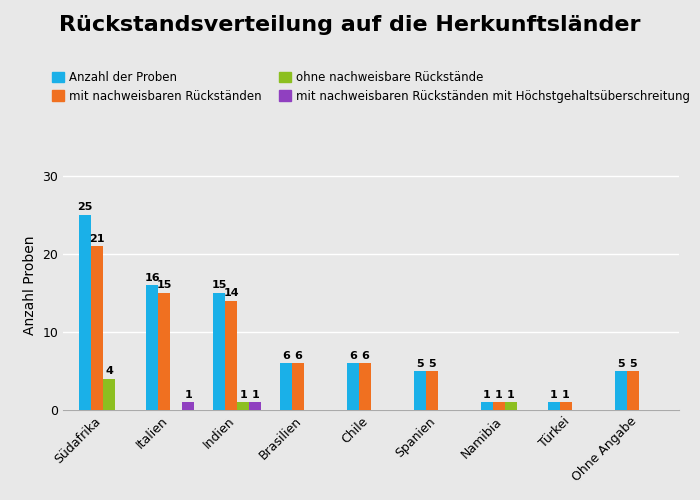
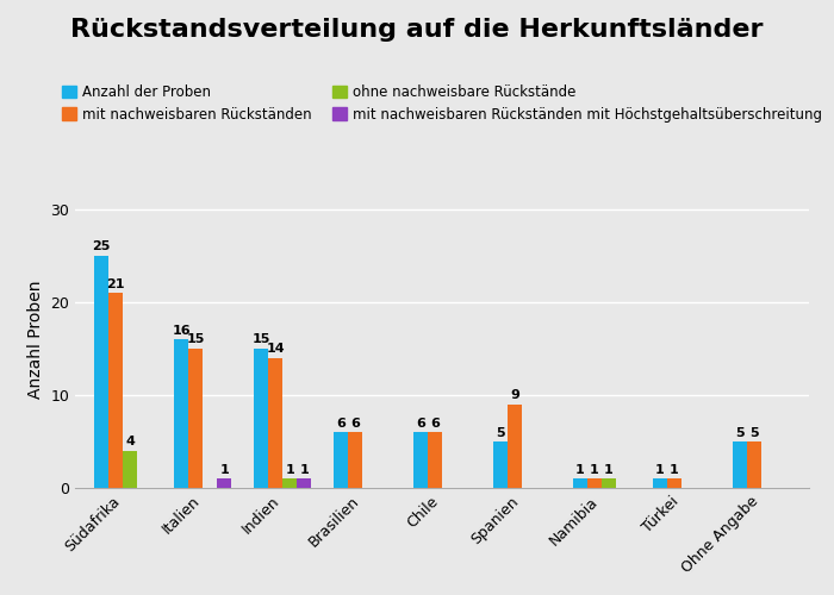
mit nachweisbaren Rückständen/Spanien: 5 -> 9
